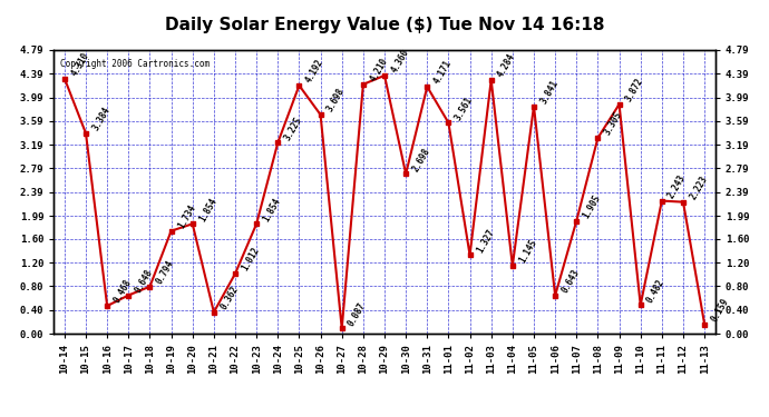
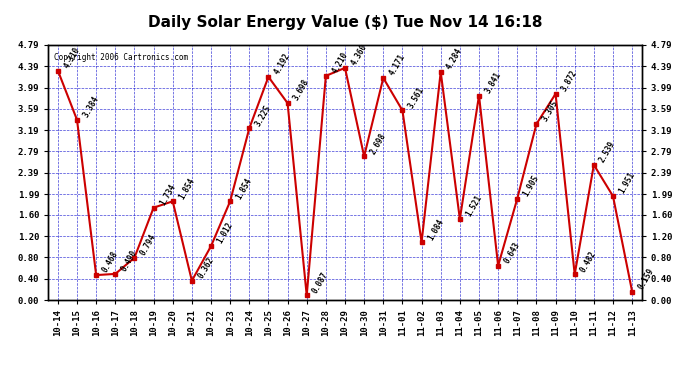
10-17: 0.648 -> 0.490
11-02: 1.327 -> 1.084
11-04: 1.145 -> 1.521
11-11: 2.243 -> 2.539
11-12: 2.223 -> 1.951
